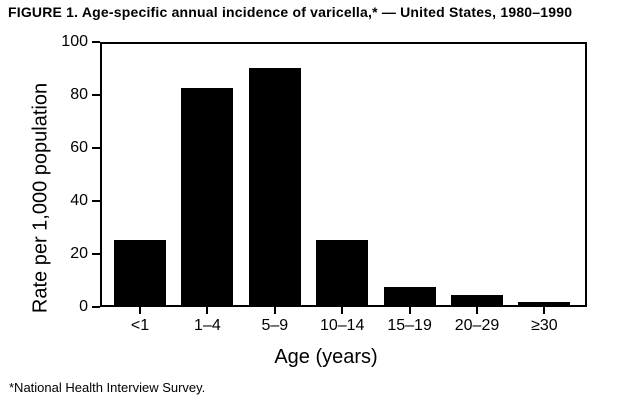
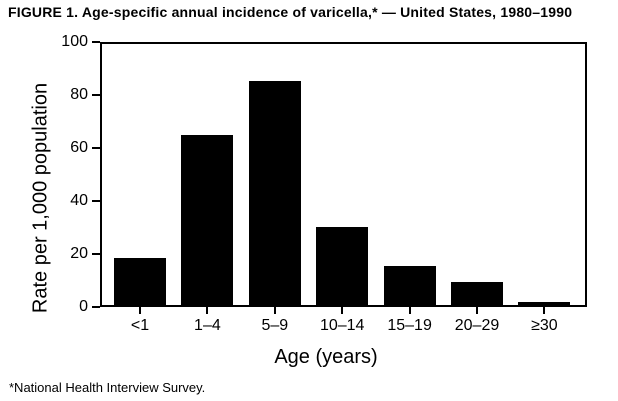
<1: 25 -> 18
1–4: 83 -> 65
5–9: 91 -> 86
10–14: 25 -> 30
15–19: 7 -> 15
20–29: 4 -> 9
